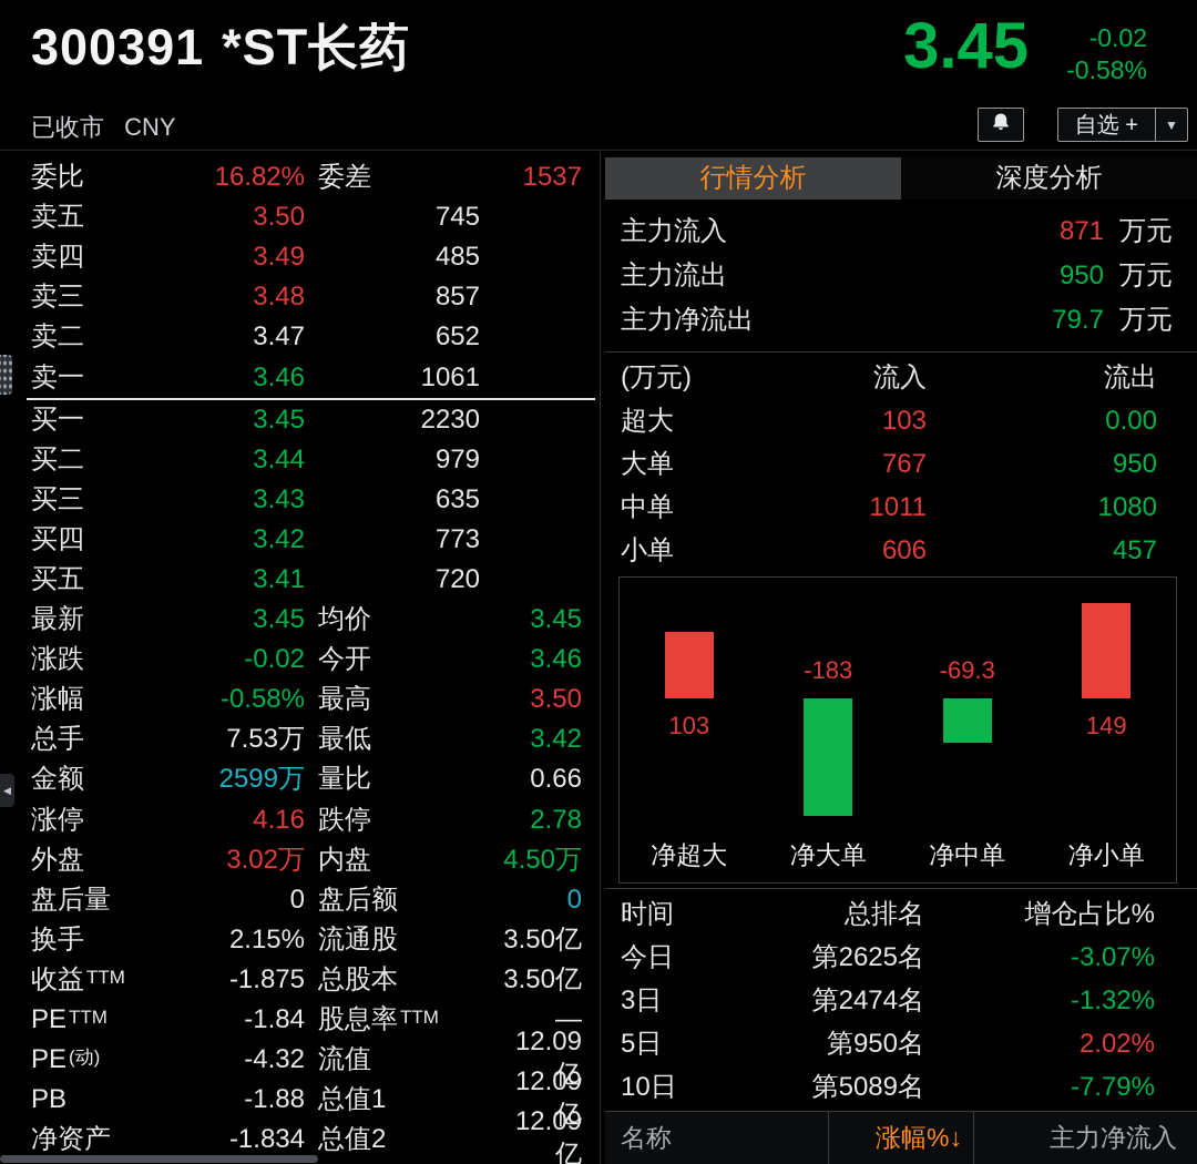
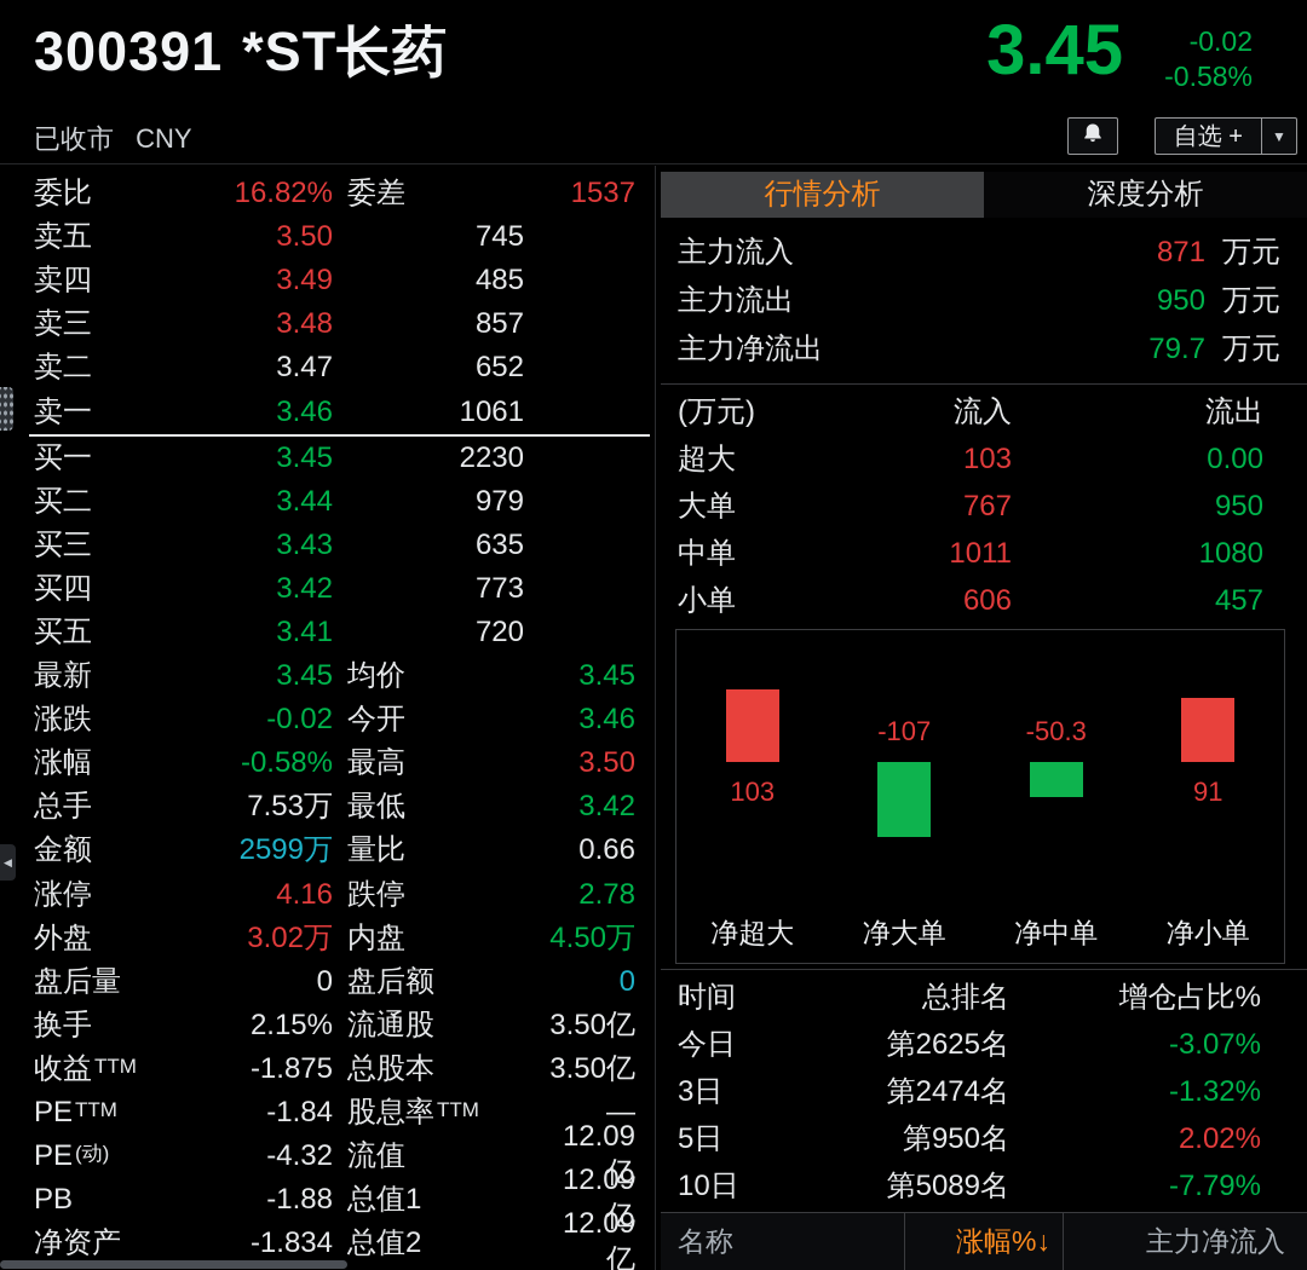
净大单: -183 -> -107
净中单: -69.3 -> -50.3
净小单: 149 -> 91
